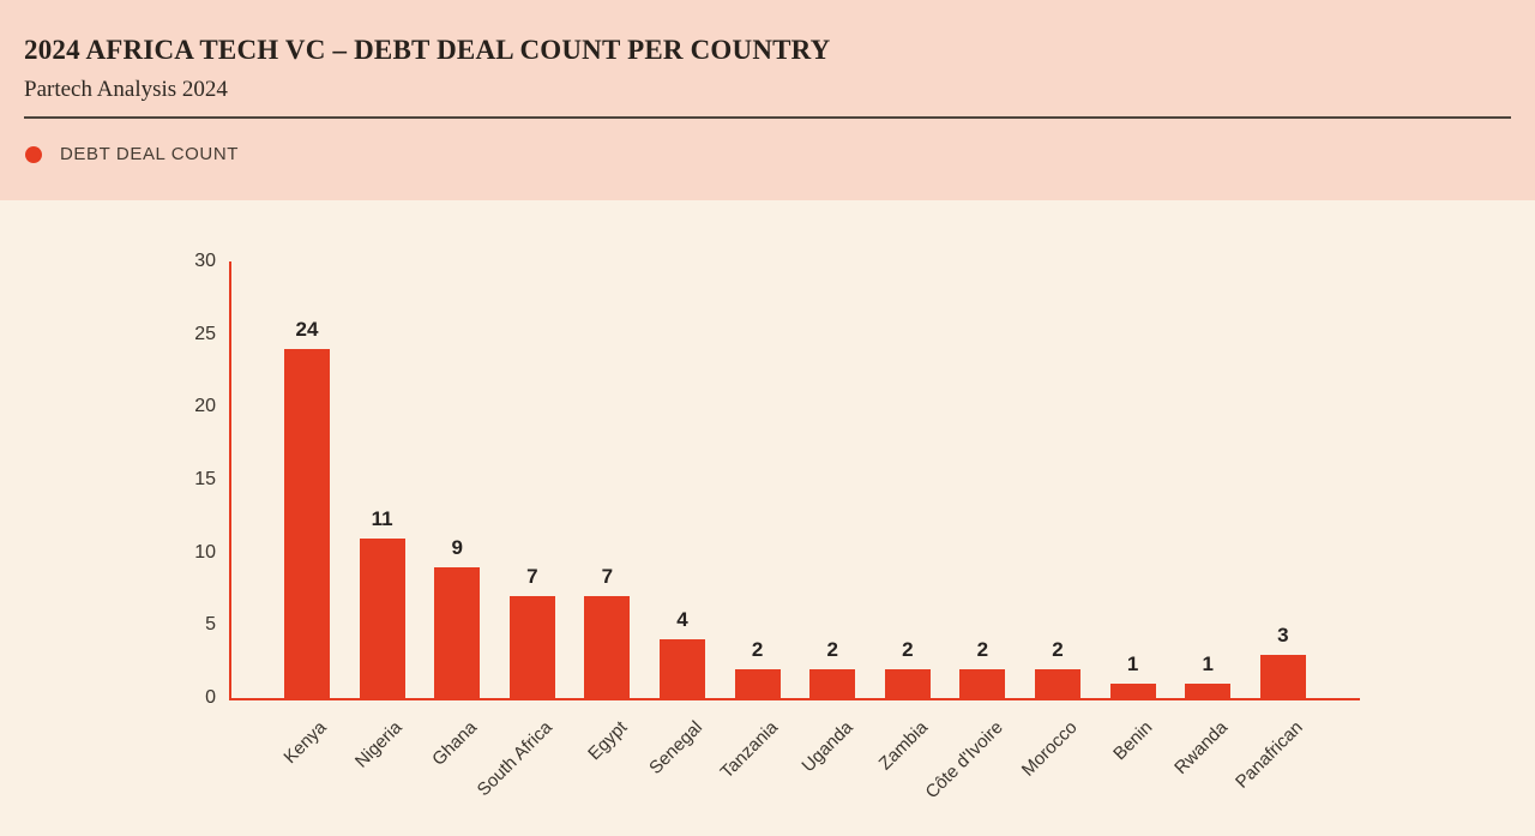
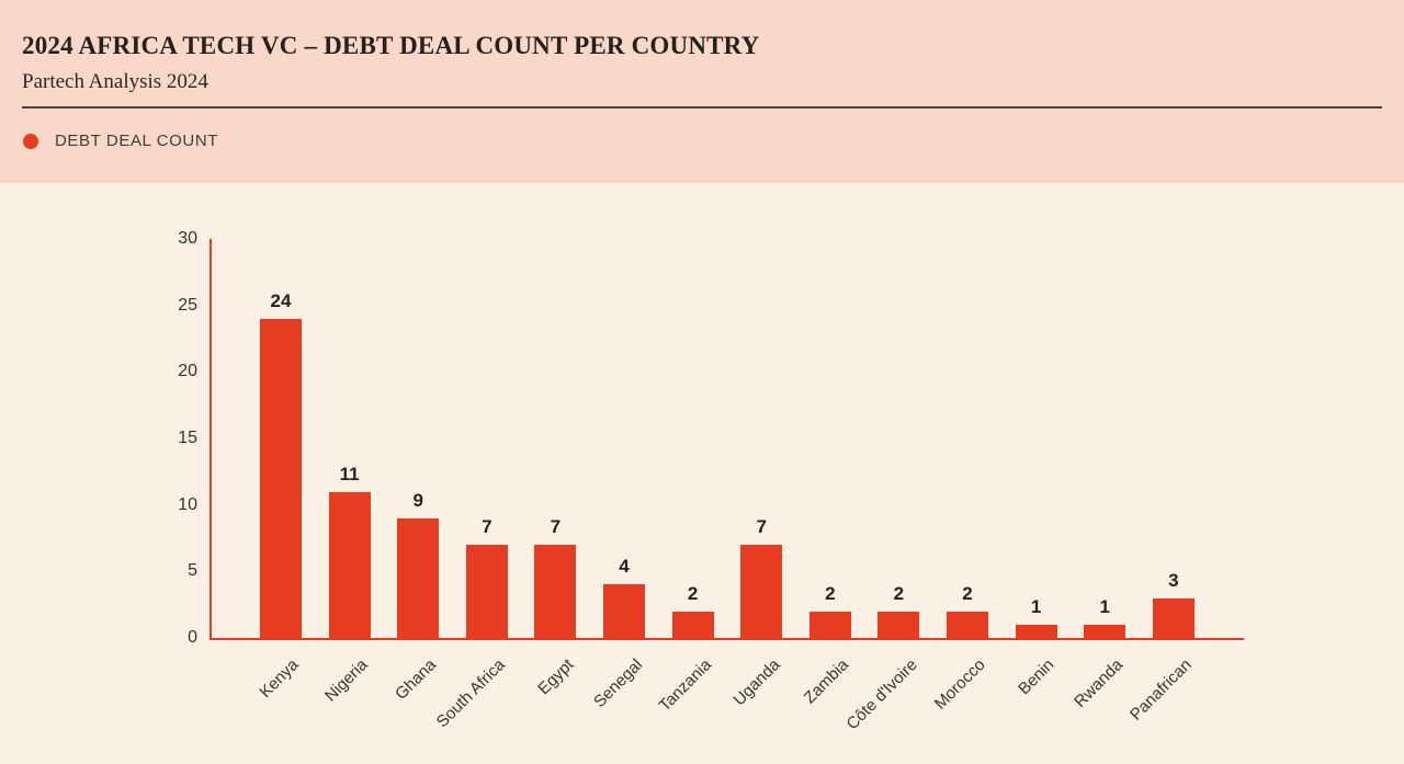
Uganda: 2 -> 7
